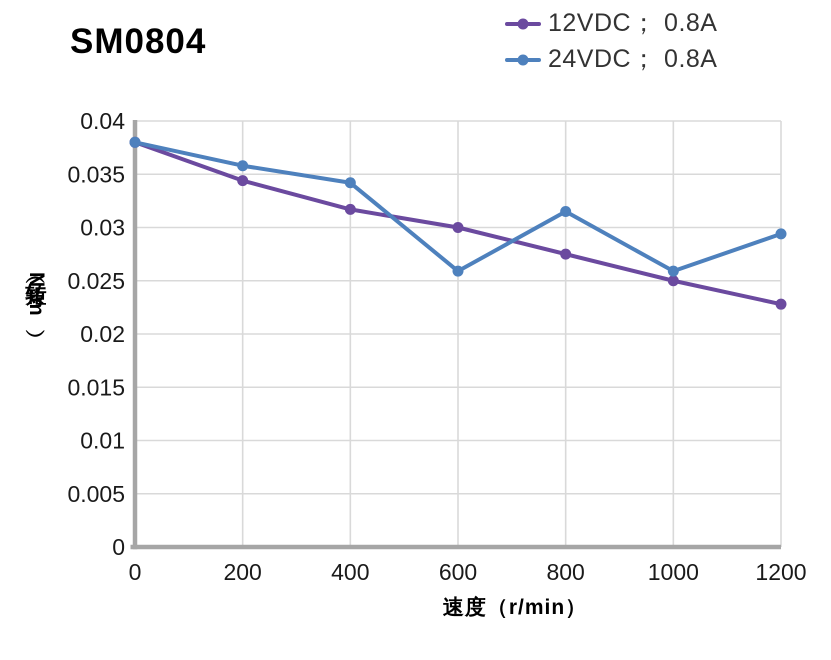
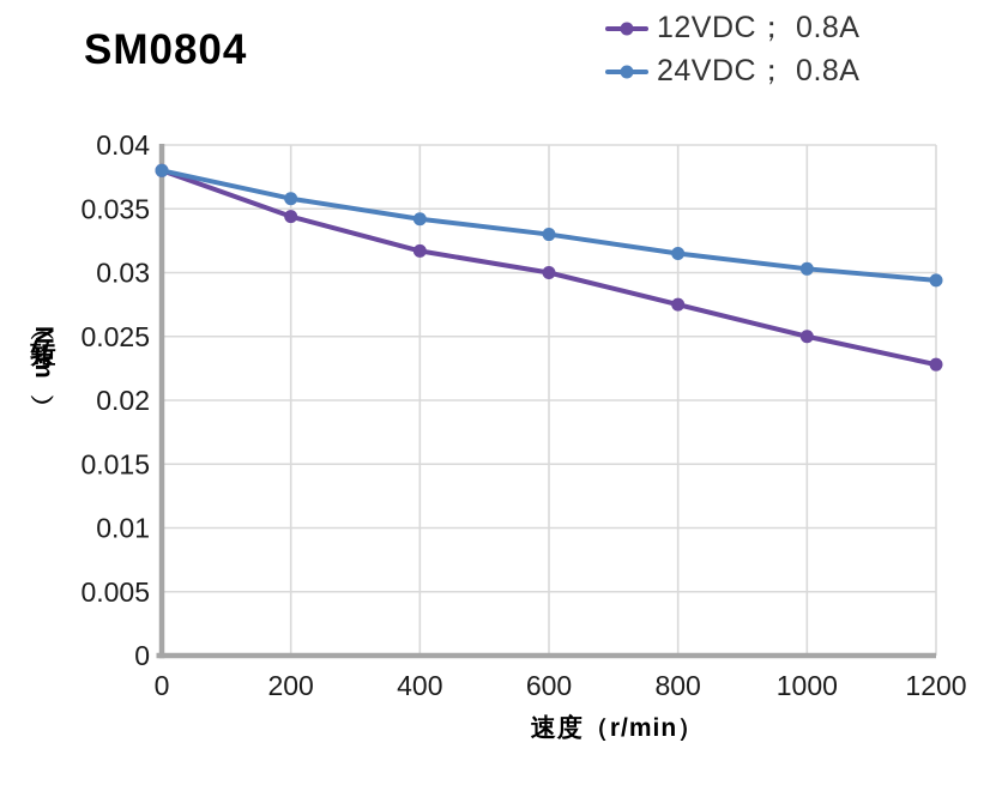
24VDC； 0.8A/600: 0.0259 -> 0.0330
24VDC； 0.8A/1000: 0.0259 -> 0.0303
